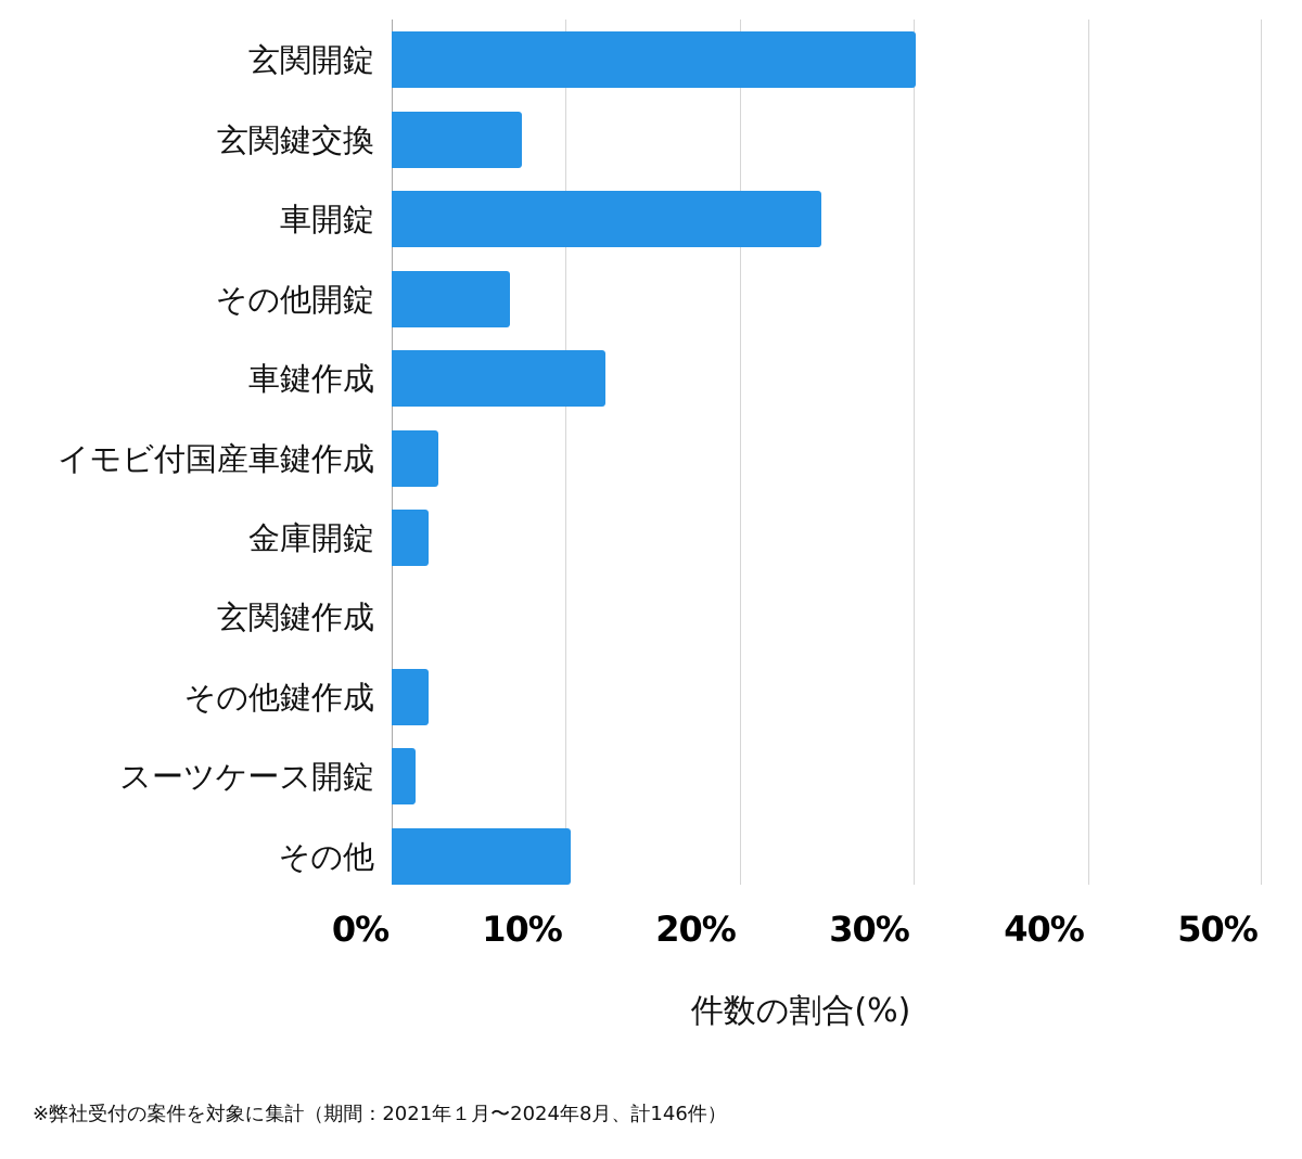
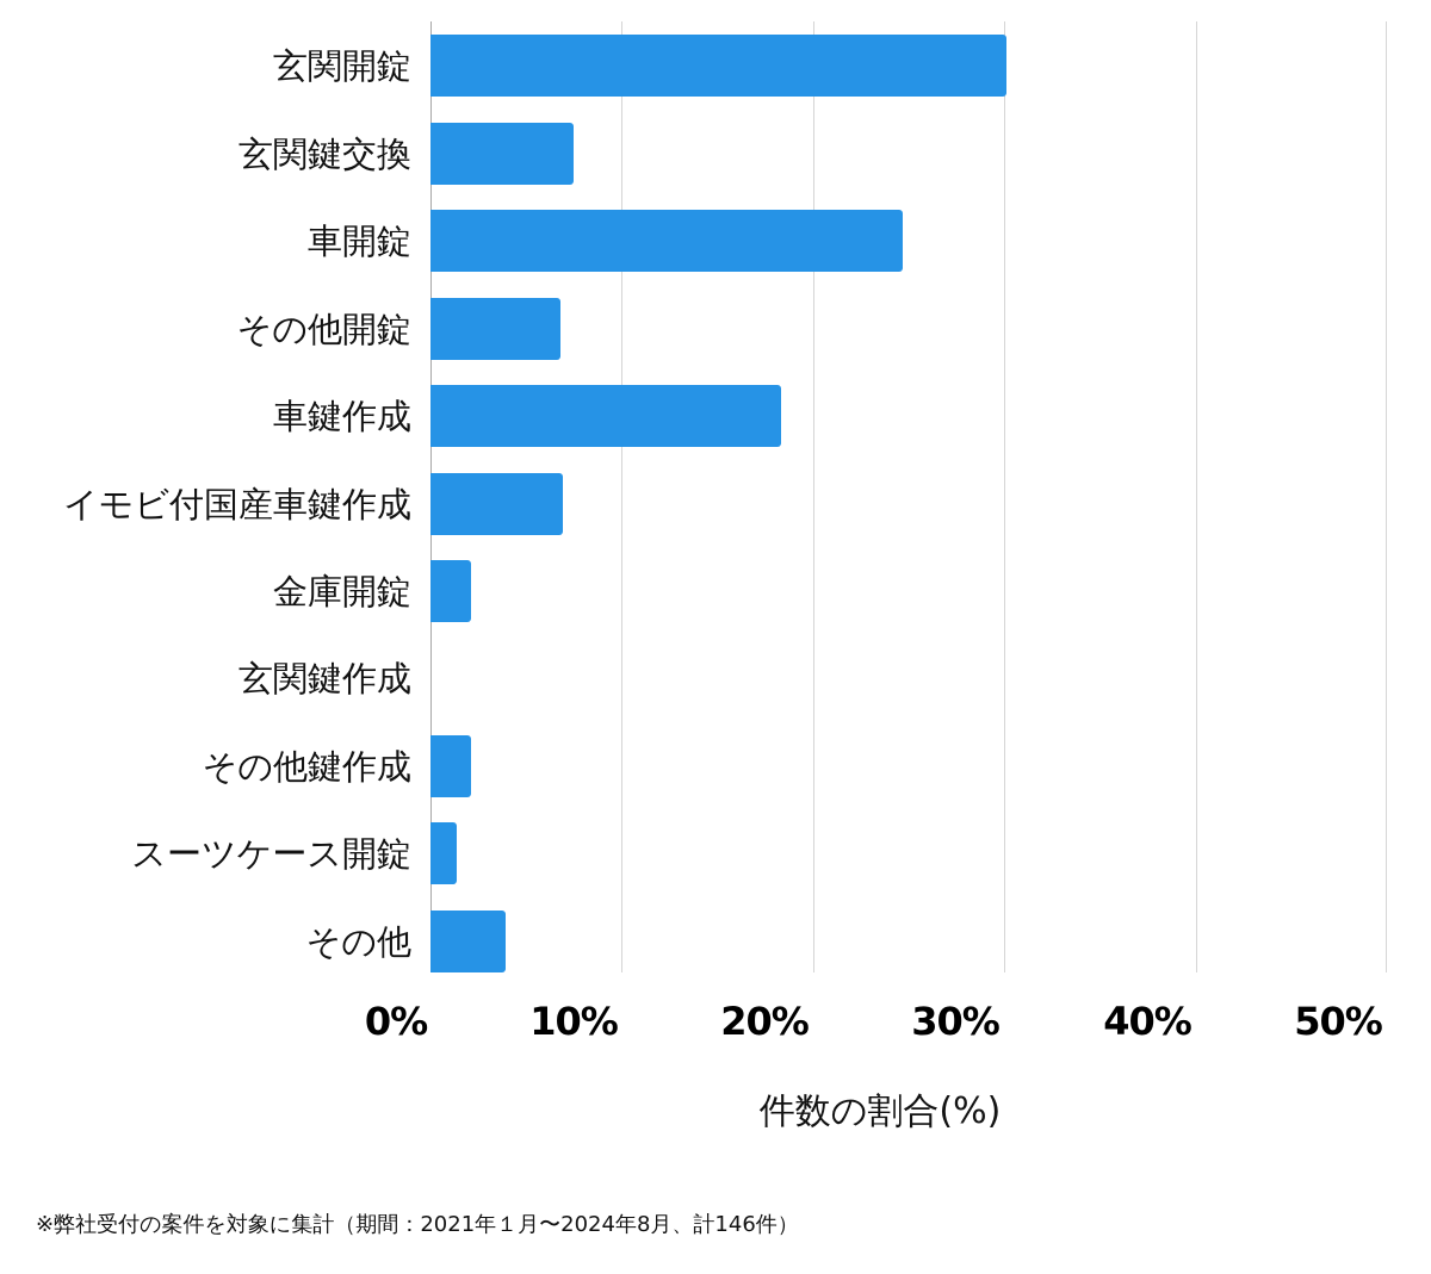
車鍵作成: 12.3% -> 18.3%
イモビ付国産車鍵作成: 2.7% -> 6.9%
その他: 10.3% -> 3.9%
